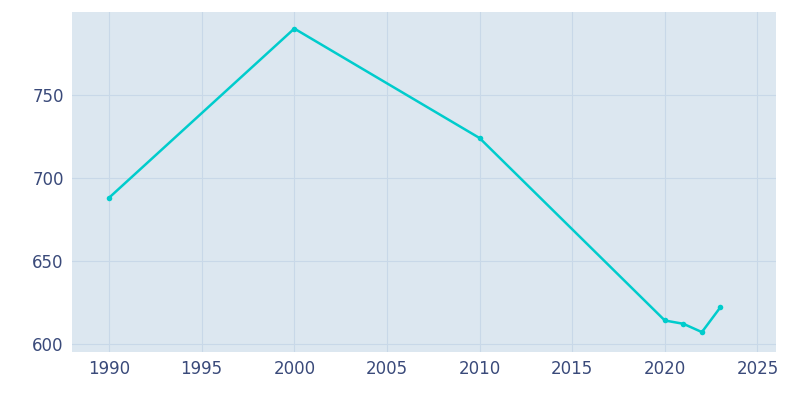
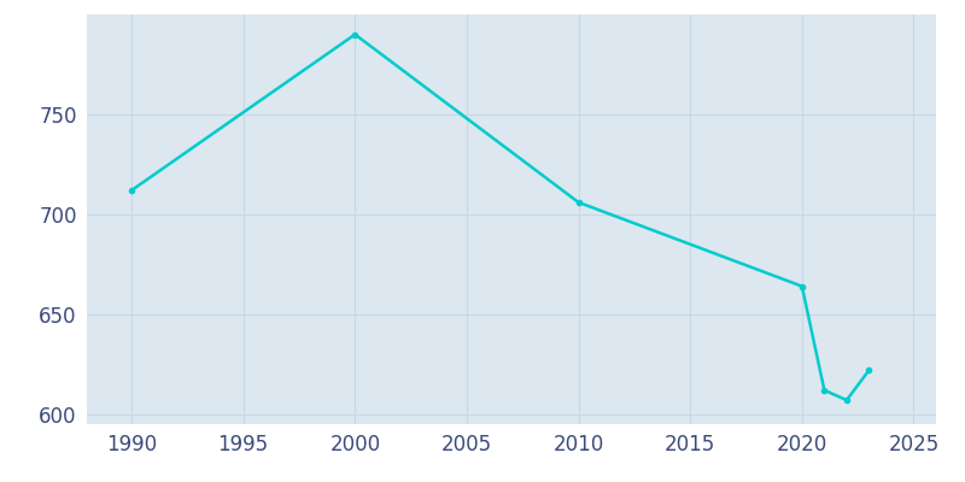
1990: 688 -> 712
2010: 724 -> 706
2020: 614 -> 664
